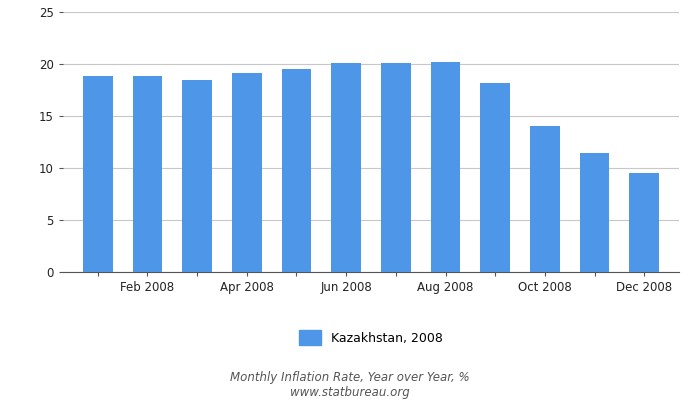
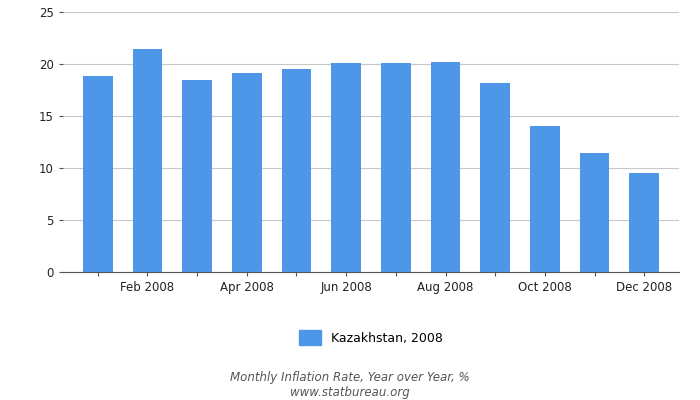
Feb 2008: 18.8 -> 21.4
